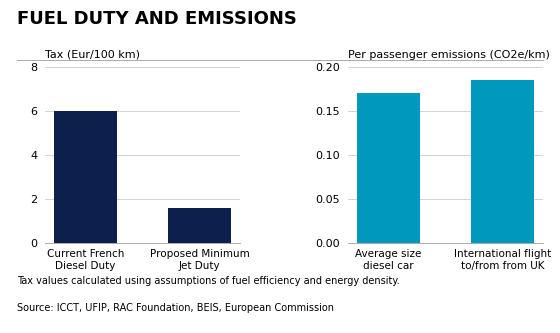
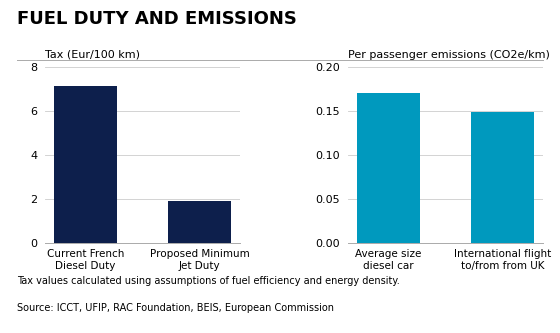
Current French Diesel Duty: 6.0 -> 7.1
Proposed Minimum Jet Duty: 1.6 -> 1.9
International flight to/from from UK: 0.185 -> 0.148
